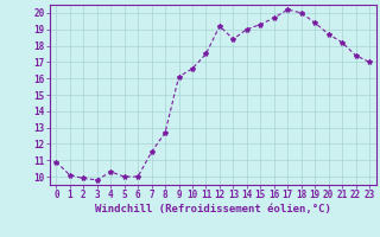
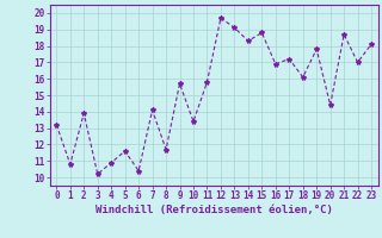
0: 10.9 -> 13.2
1: 10.1 -> 10.8
2: 9.9 -> 13.9
3: 9.8 -> 10.2
4: 10.3 -> 10.9
5: 10.0 -> 11.6
6: 10.0 -> 10.4
7: 11.5 -> 14.1
8: 12.7 -> 11.7
9: 16.1 -> 15.7
10: 16.6 -> 13.4
11: 17.5 -> 15.8
12: 19.2 -> 19.7
13: 18.4 -> 19.1
14: 19.0 -> 18.3
15: 19.3 -> 18.8
16: 19.7 -> 16.9
17: 20.2 -> 17.2
18: 20.0 -> 16.1
19: 19.4 -> 17.8
20: 18.7 -> 14.4
21: 18.2 -> 18.7
22: 17.4 -> 17.0
23: 17.0 -> 18.1
